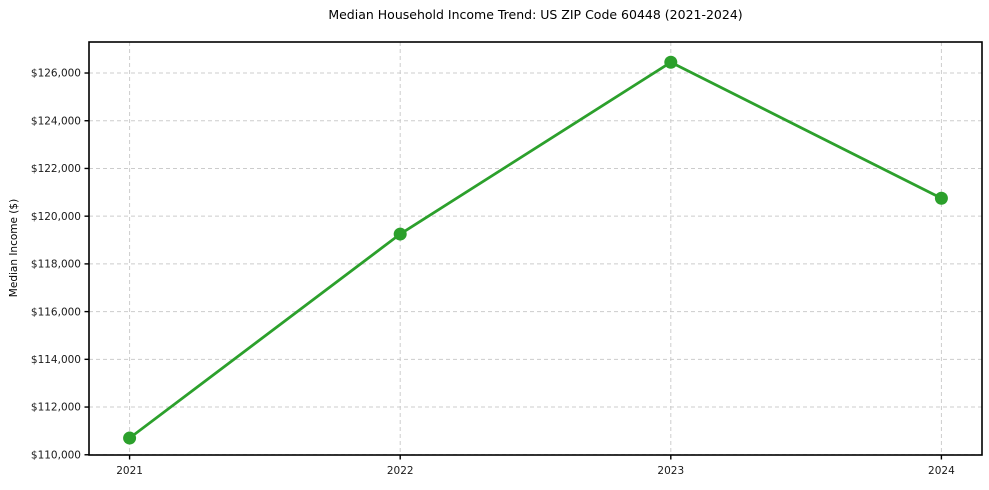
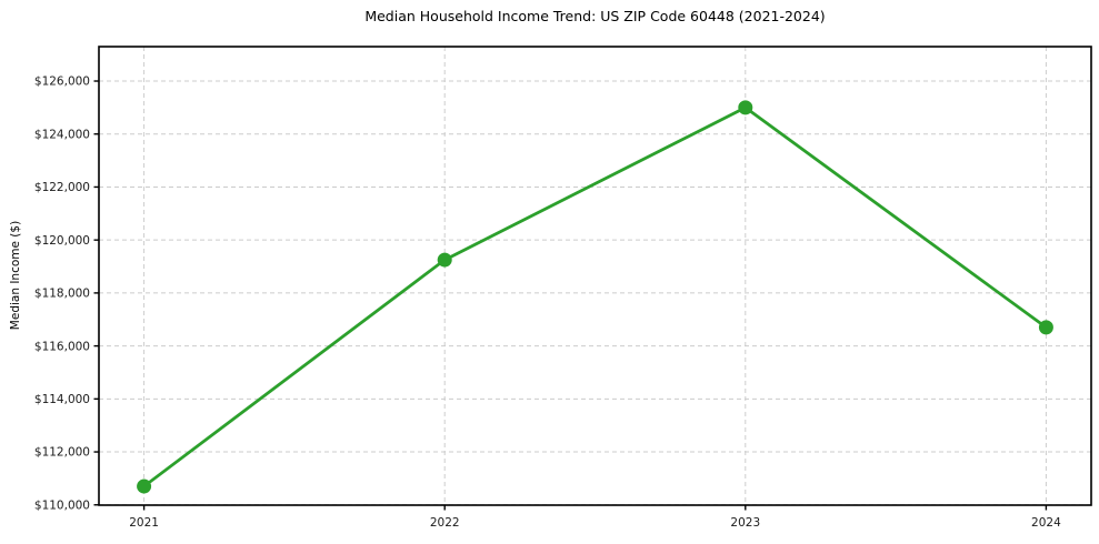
2023: $126400 -> $125000
2024: $120800 -> $116700
